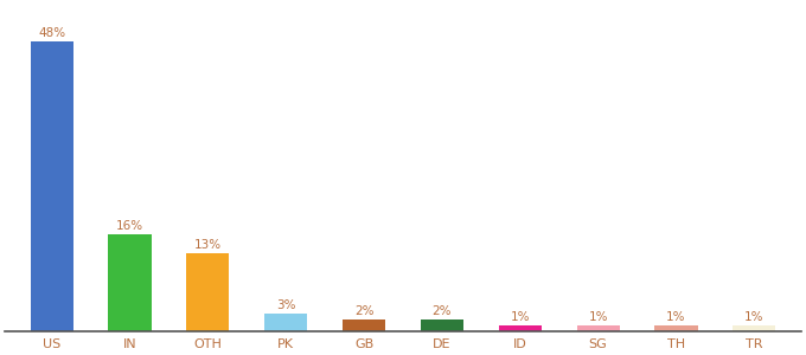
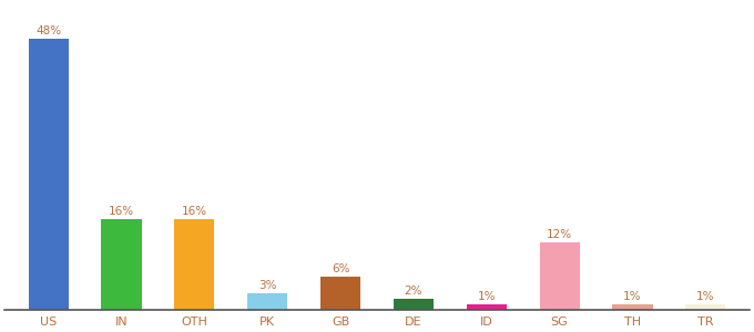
OTH: 13% -> 16%
GB: 2% -> 6%
SG: 1% -> 12%
